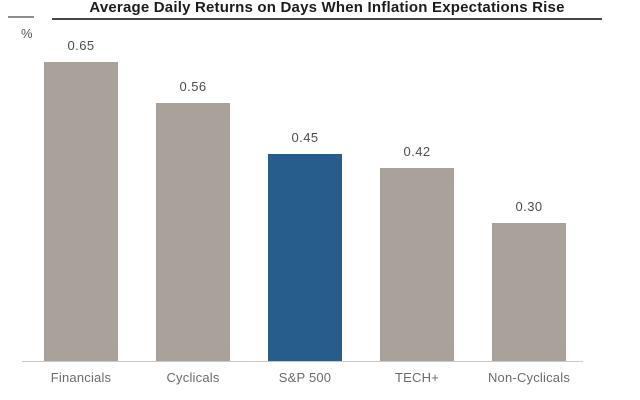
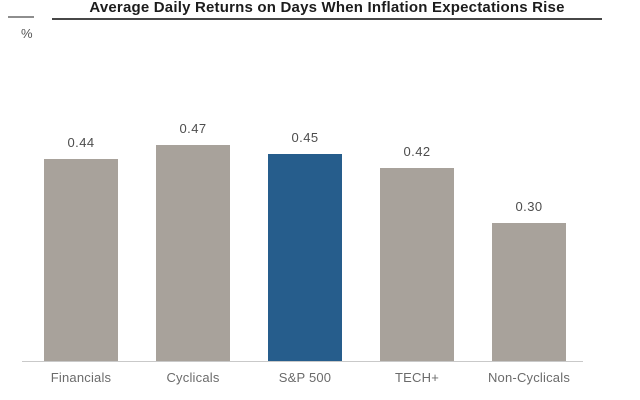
Financials: 0.65 -> 0.44
Cyclicals: 0.56 -> 0.47
